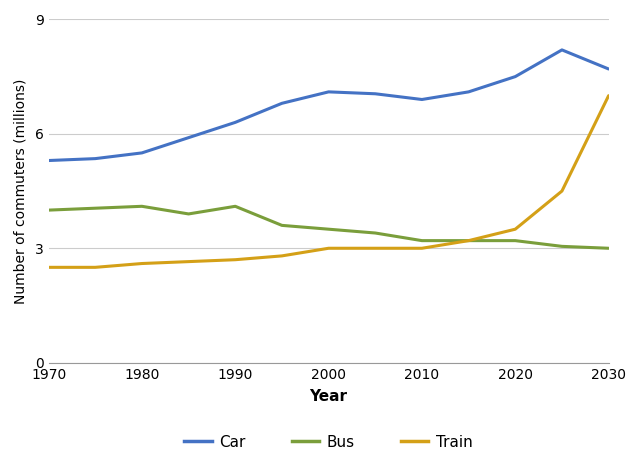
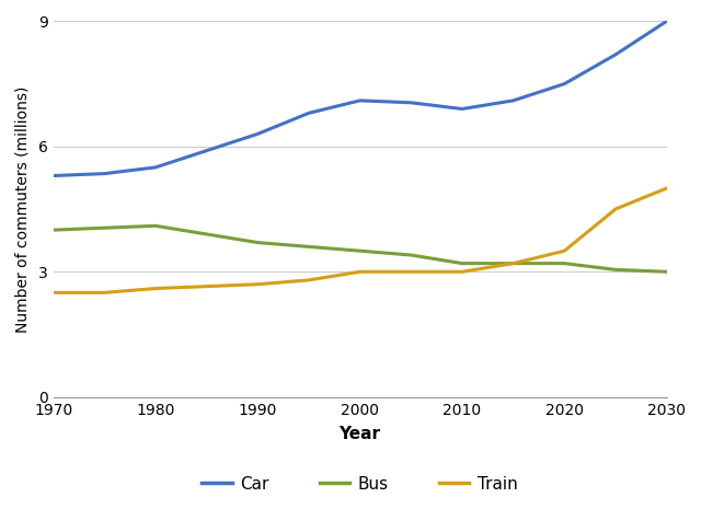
Bus/1990: 4.10 -> 3.70
Car/2030: 7.70 -> 9.00
Train/2030: 7.00 -> 5.00
